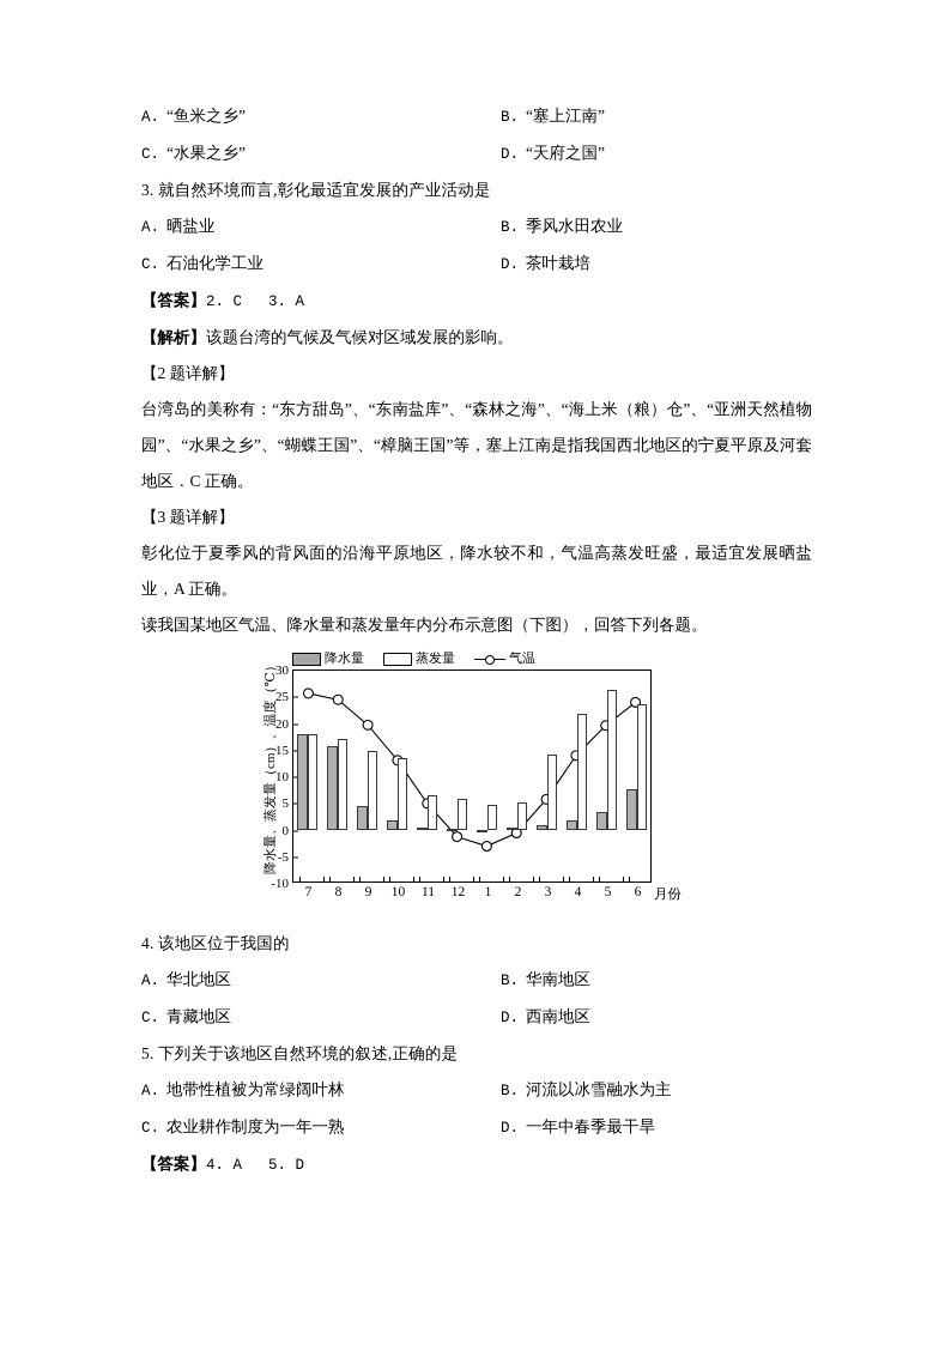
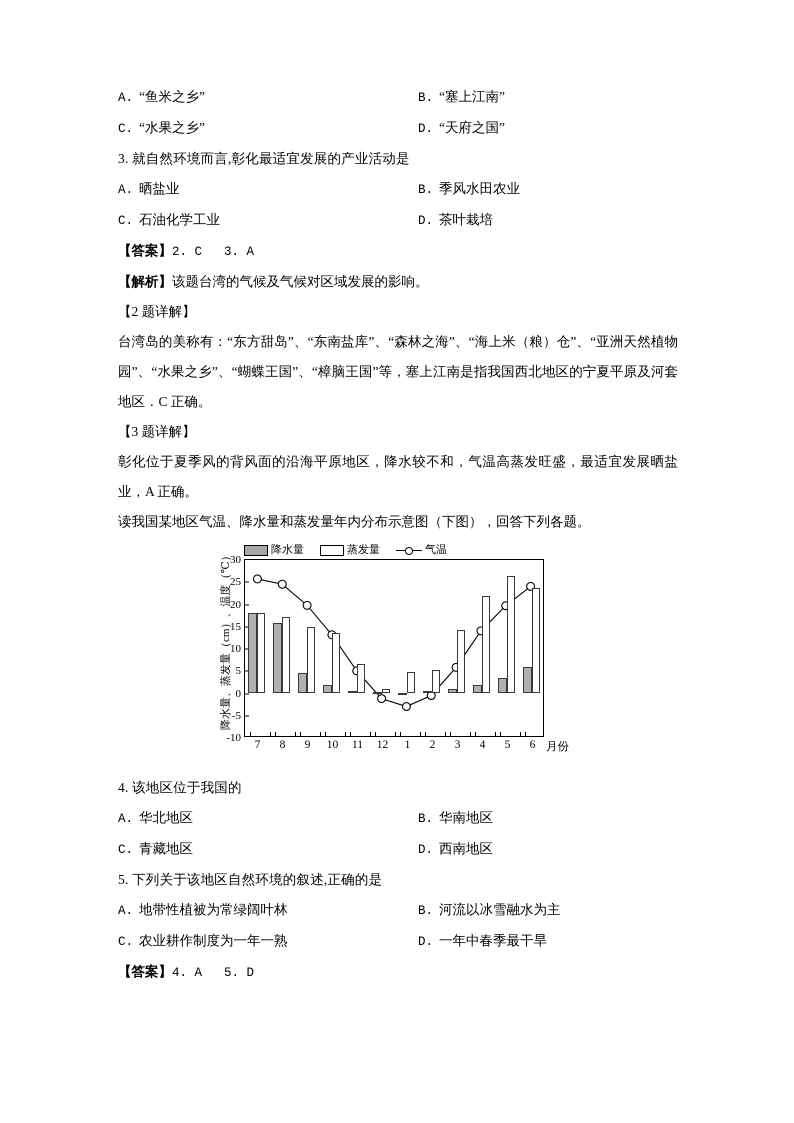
蒸发量/12: 6 -> 1
降水量/6: 8 -> 6
